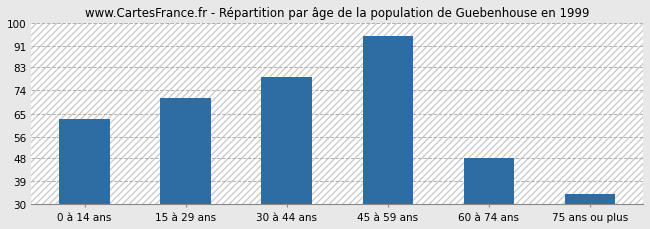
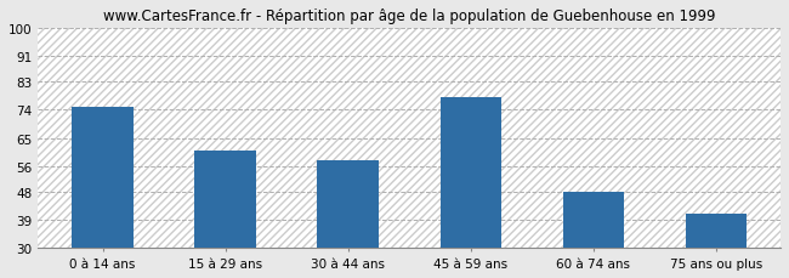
0 à 14 ans: 63 -> 75
15 à 29 ans: 71 -> 61
30 à 44 ans: 79 -> 58
45 à 59 ans: 95 -> 78
75 ans ou plus: 34 -> 41
